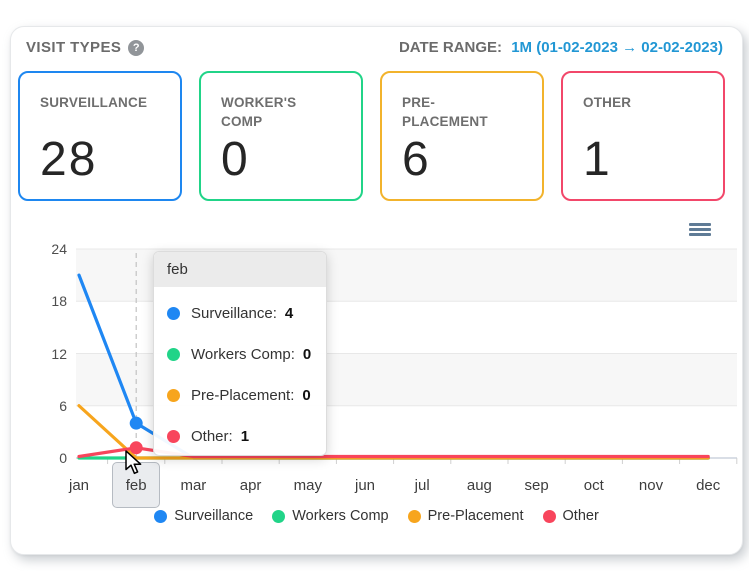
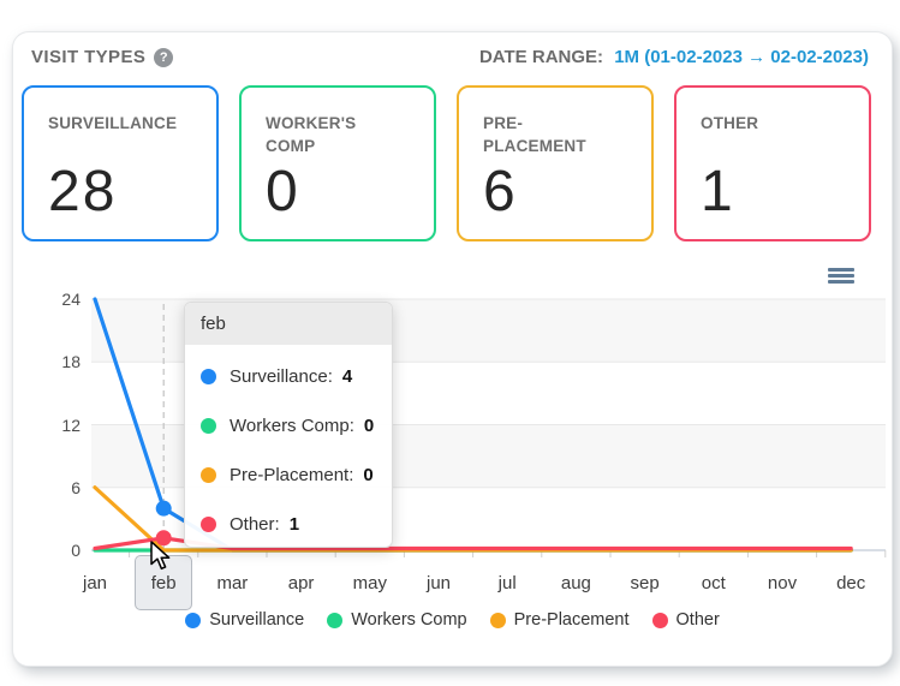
Surveillance/jan: 21 -> 24
